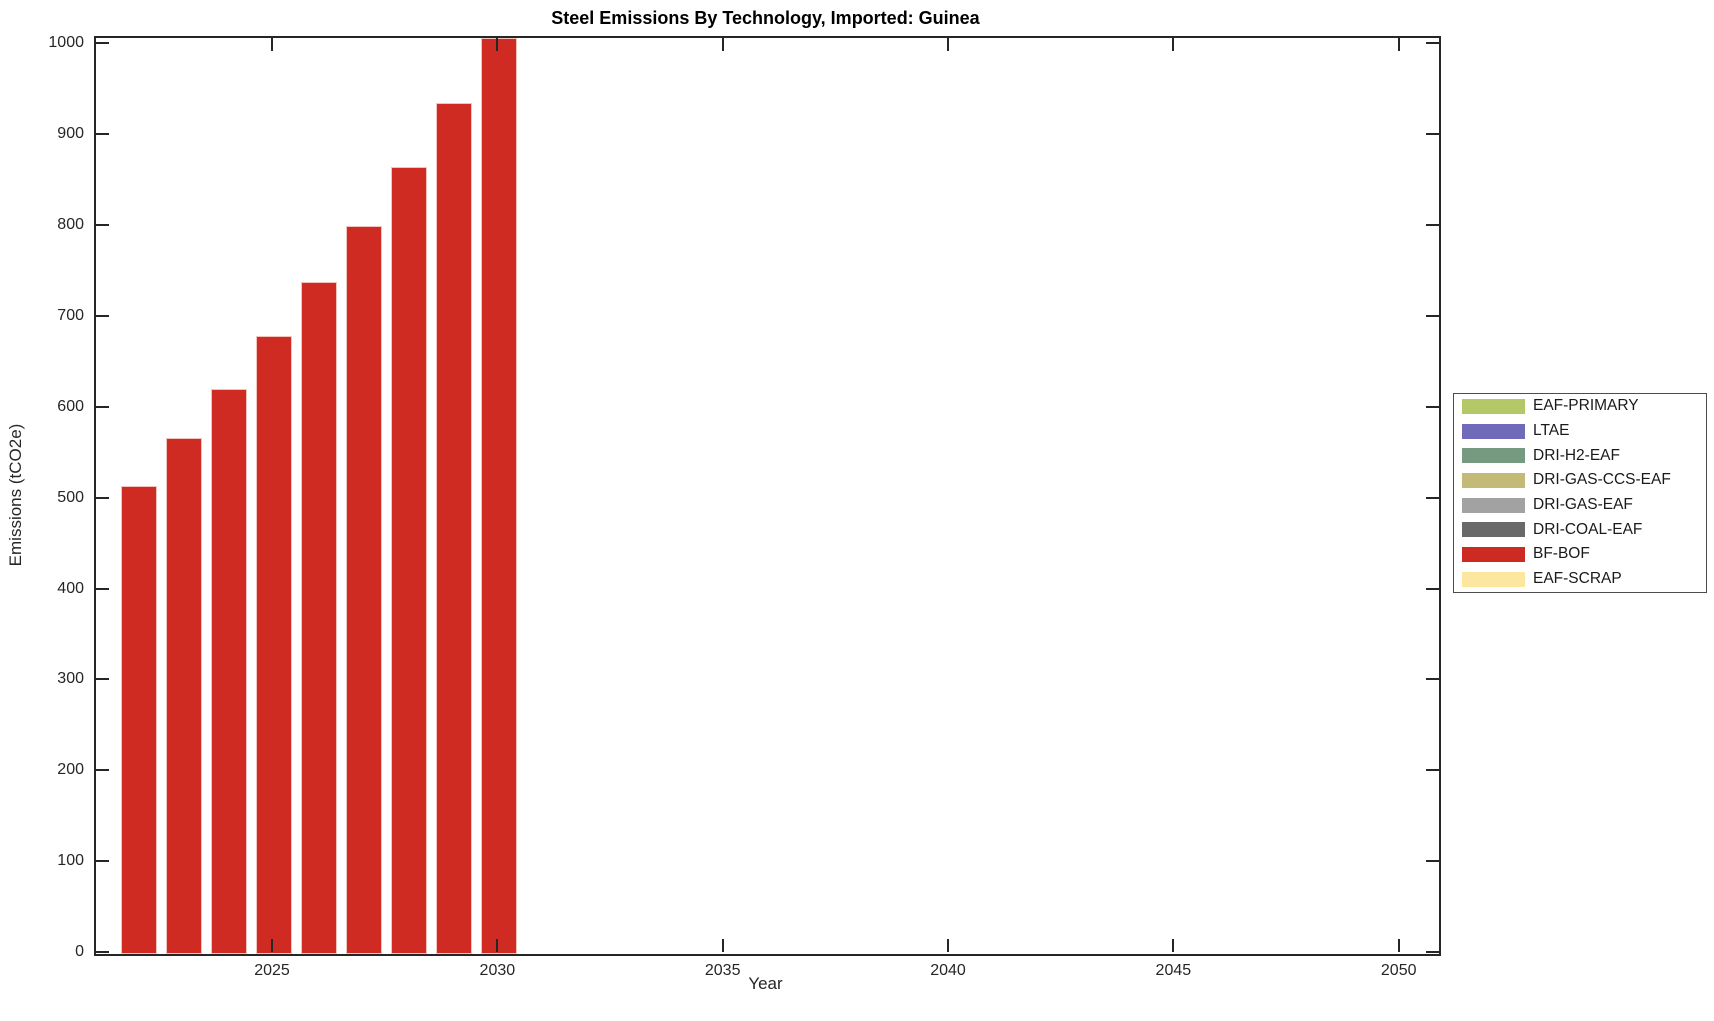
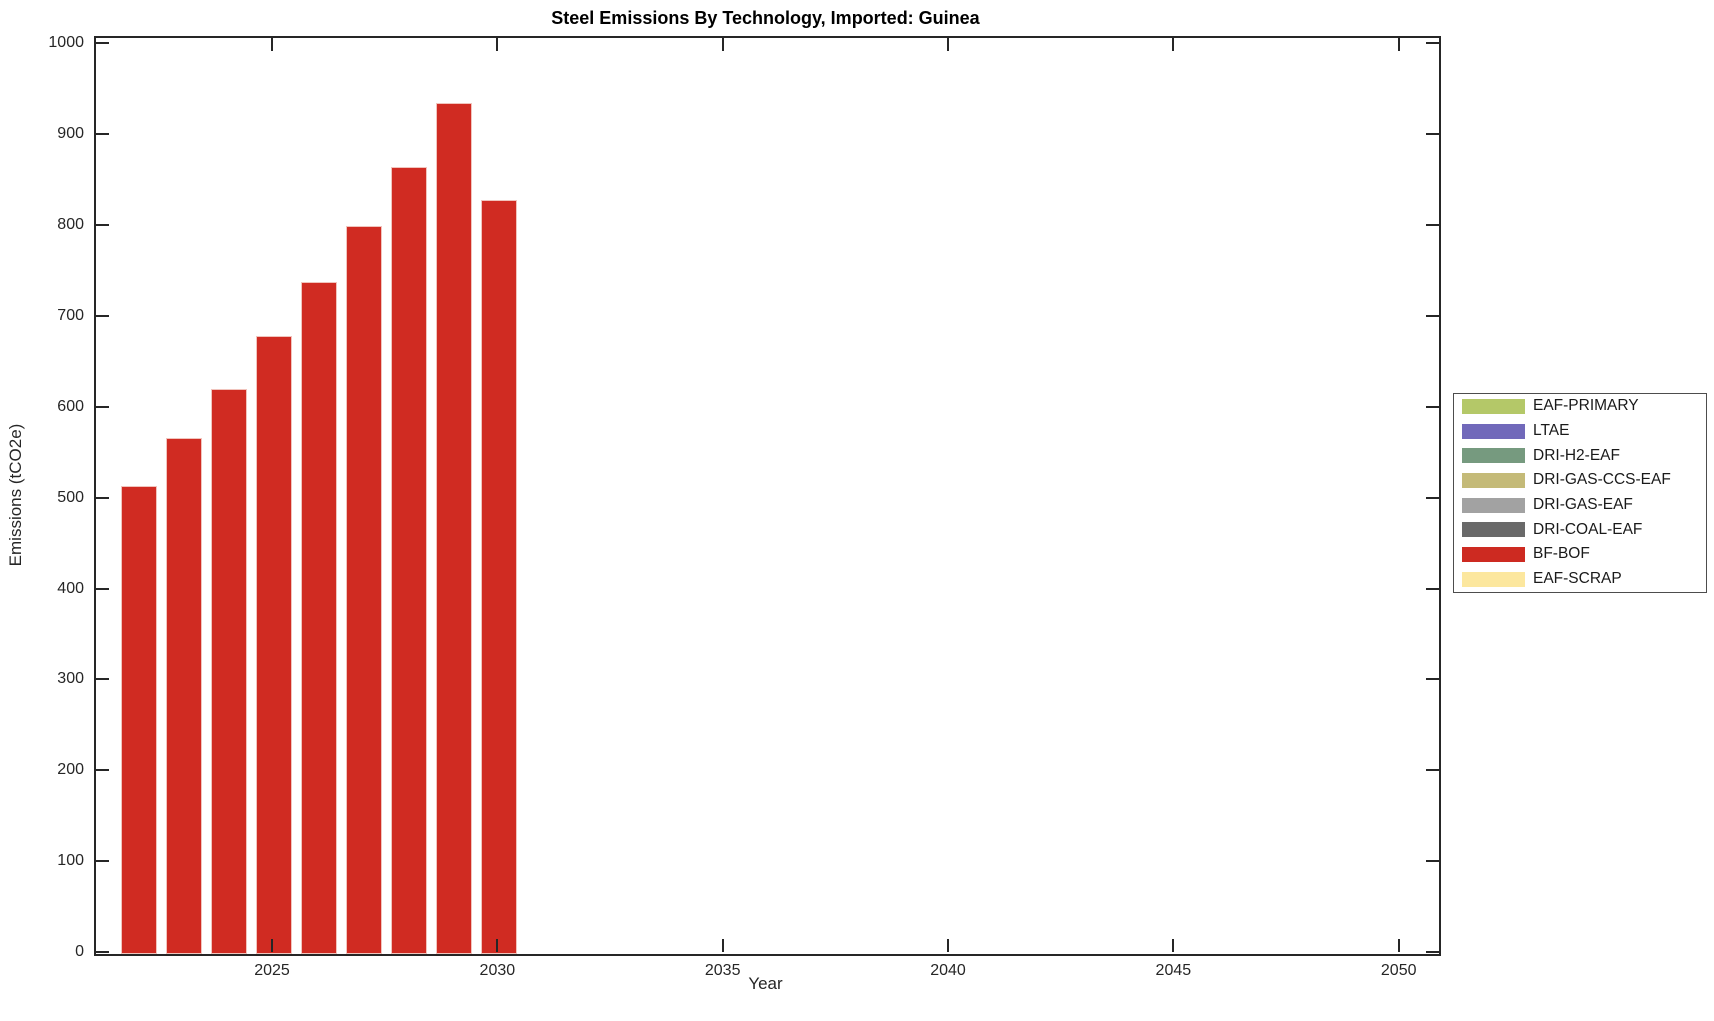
2030: 1010 -> 830
